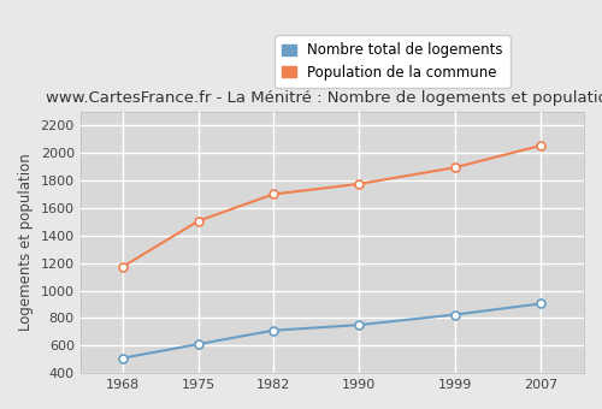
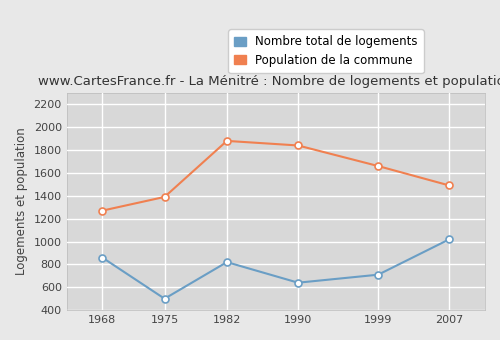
Nombre total de logements/1968: 510 -> 860
Population de la commune/1968: 1180 -> 1270
Nombre total de logements/1975: 610 -> 500
Population de la commune/1975: 1500 -> 1390
Nombre total de logements/1982: 710 -> 820
Population de la commune/1982: 1700 -> 1880
Nombre total de logements/1990: 750 -> 640
Population de la commune/1990: 1780 -> 1840
Nombre total de logements/1999: 820 -> 710
Population de la commune/1999: 1900 -> 1660
Nombre total de logements/2007: 900 -> 1020
Population de la commune/2007: 2060 -> 1490
